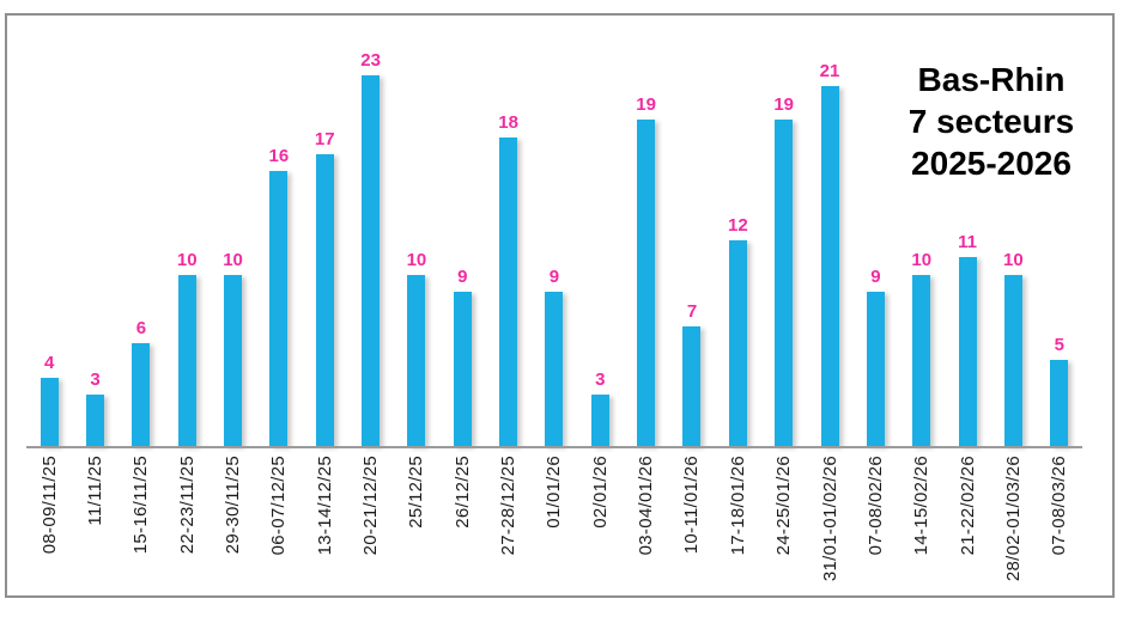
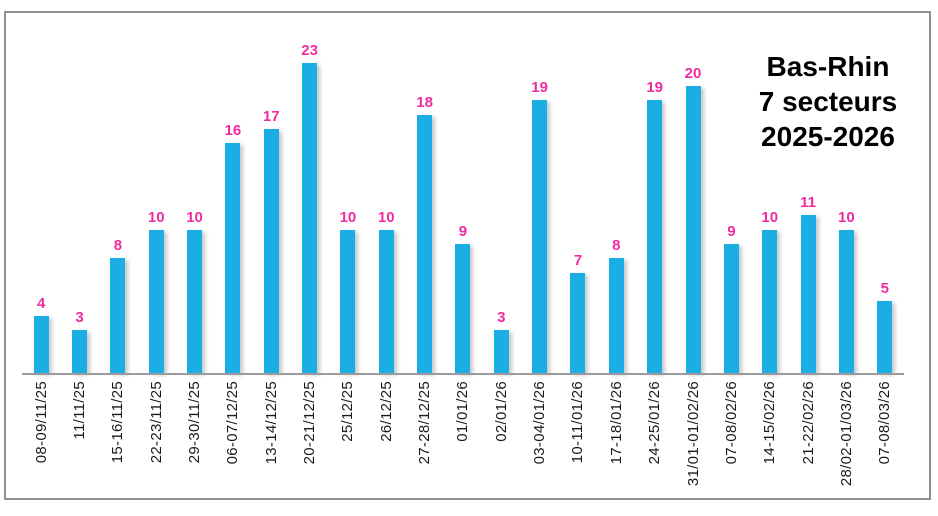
15-16/11/25: 6 -> 8
26/12/25: 9 -> 10
17-18/01/26: 12 -> 8
31/01-01/02/26: 21 -> 20
